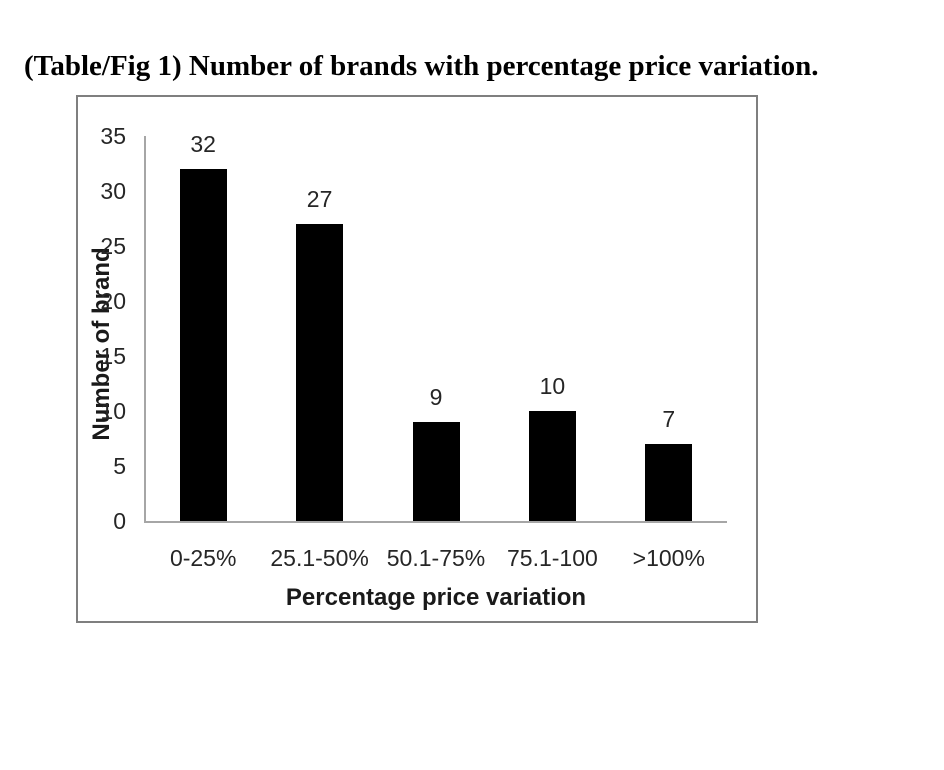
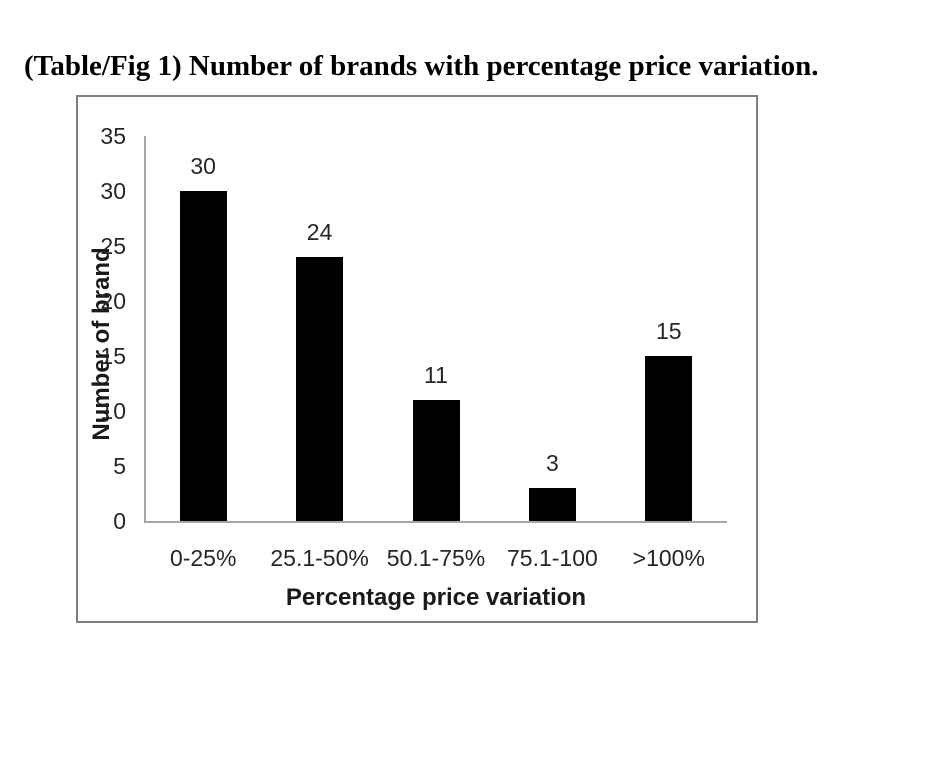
0-25%: 32 -> 30
25.1-50%: 27 -> 24
50.1-75%: 9 -> 11
75.1-100: 10 -> 3
>100%: 7 -> 15
